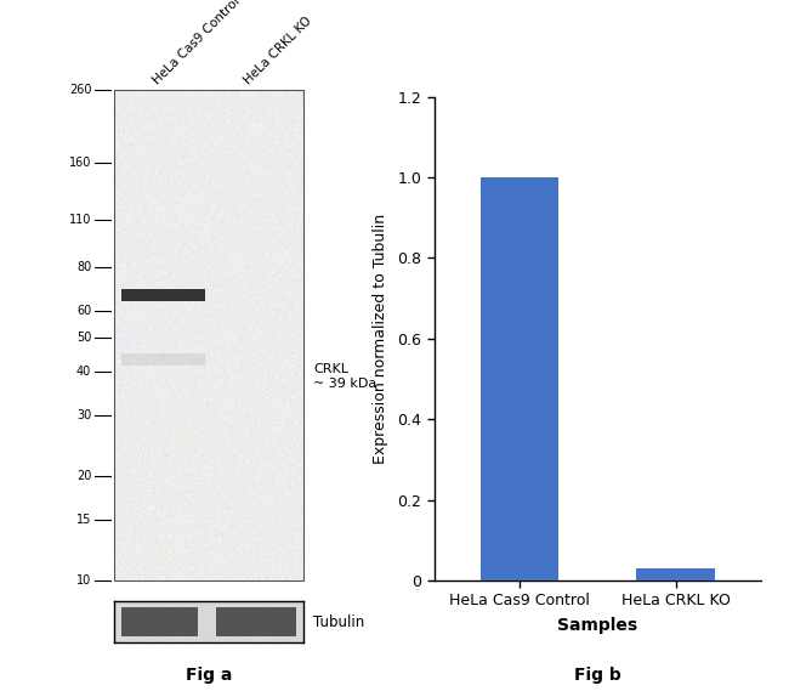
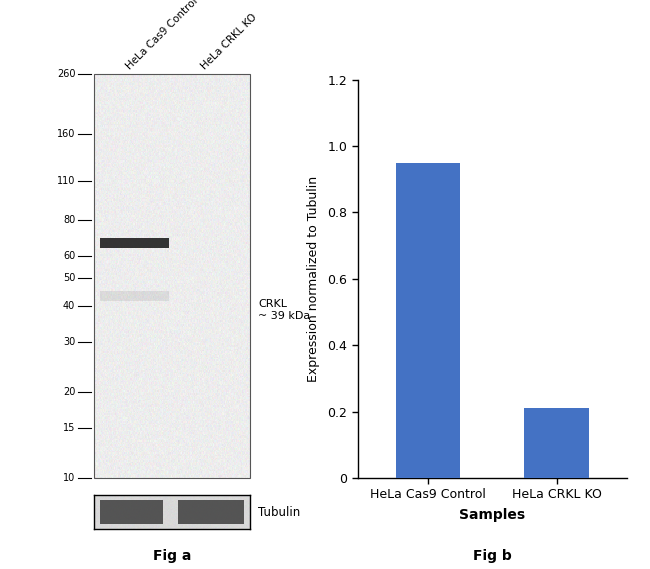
HeLa Cas9 Control: 1.00 -> 0.95
HeLa CRKL KO: 0.03 -> 0.21
